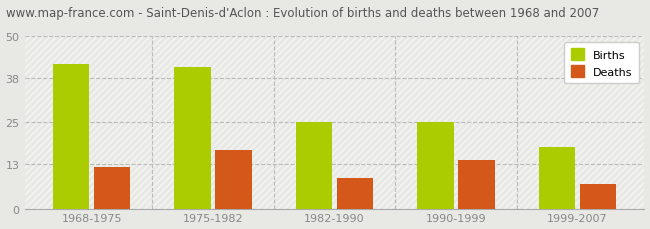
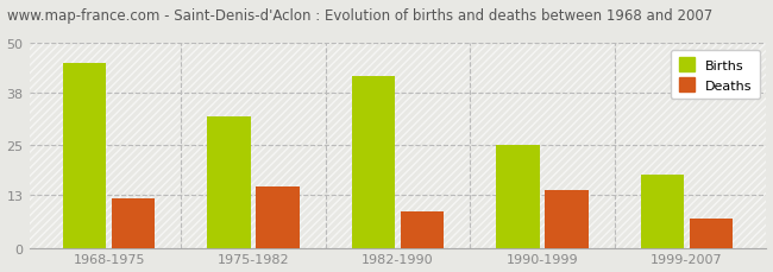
Births/1968-1975: 42 -> 45
Births/1975-1982: 41 -> 32
Deaths/1975-1982: 17 -> 15
Births/1982-1990: 25 -> 42
